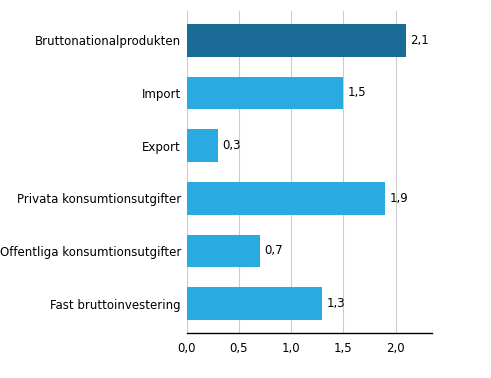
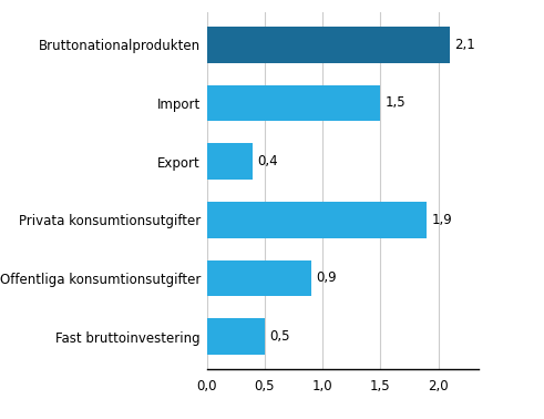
Export: 0,3 -> 0,4
Offentliga konsumtionsutgifter: 0,7 -> 0,9
Fast bruttoinvestering: 1,3 -> 0,5
